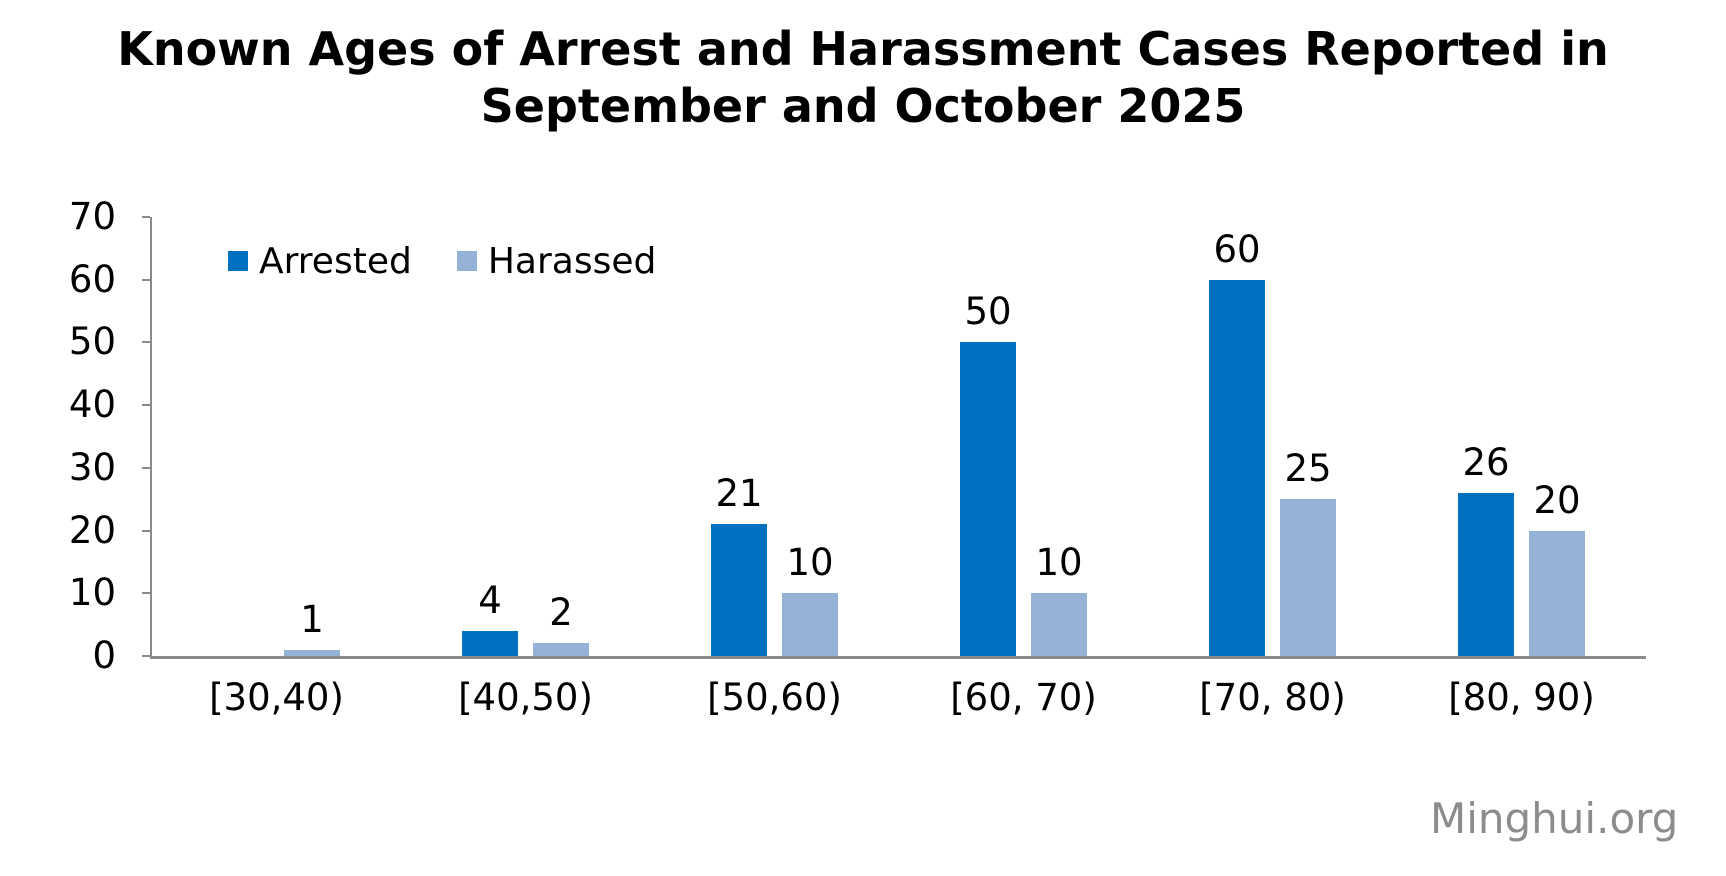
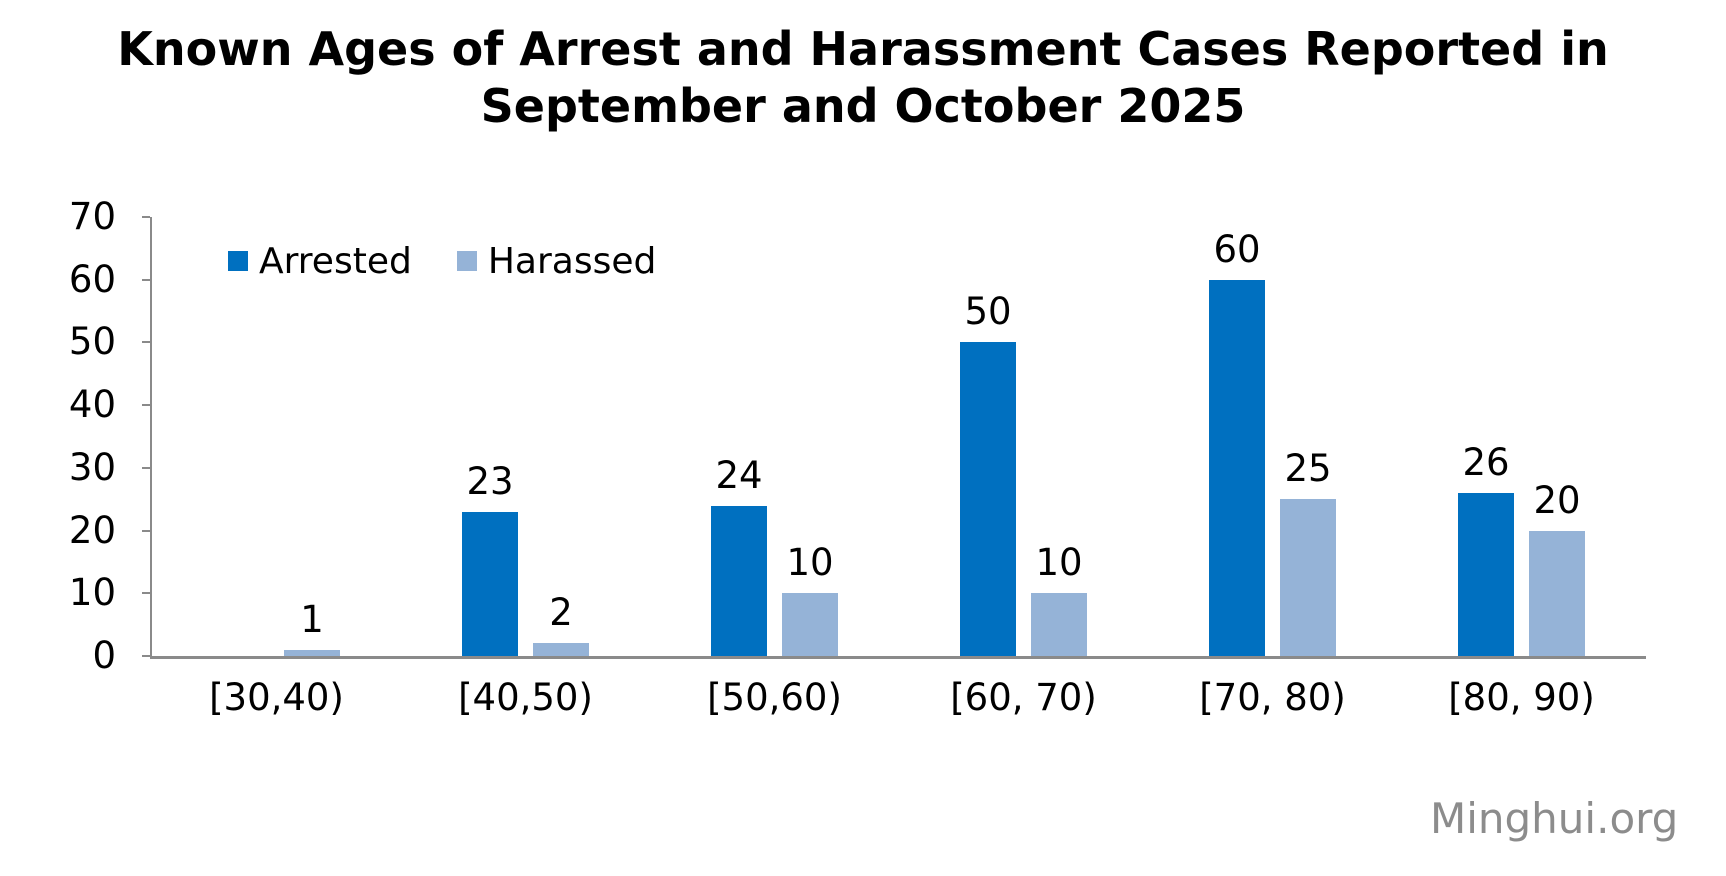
Arrested/[40,50): 4 -> 23
Arrested/[50,60): 21 -> 24
